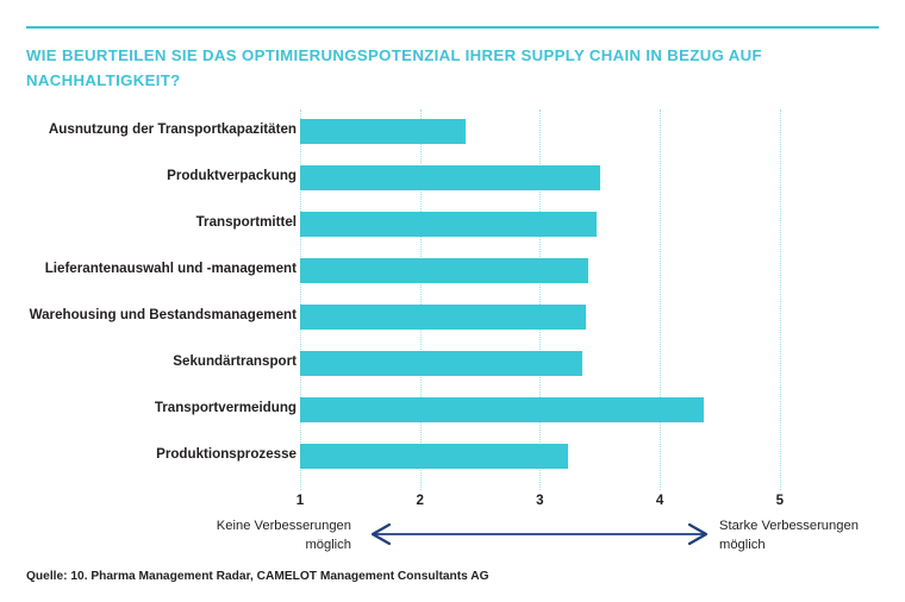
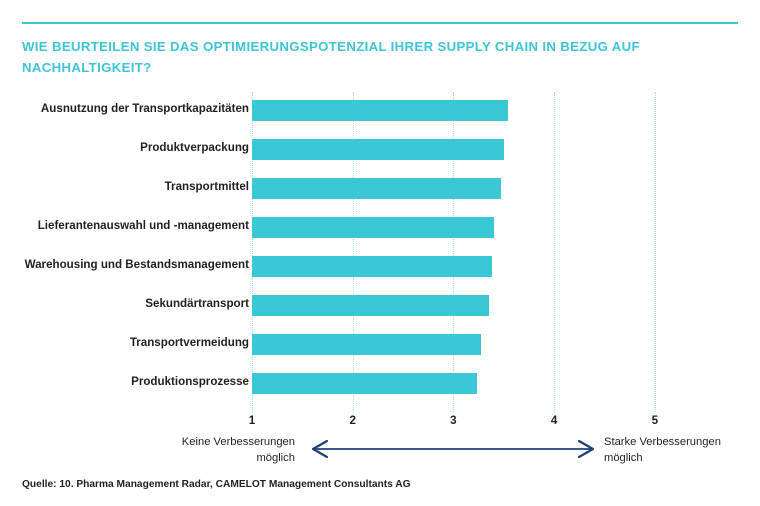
Ausnutzung der Transportkapazitäten: 2.38 -> 3.54
Transportvermeidung: 4.37 -> 3.27
